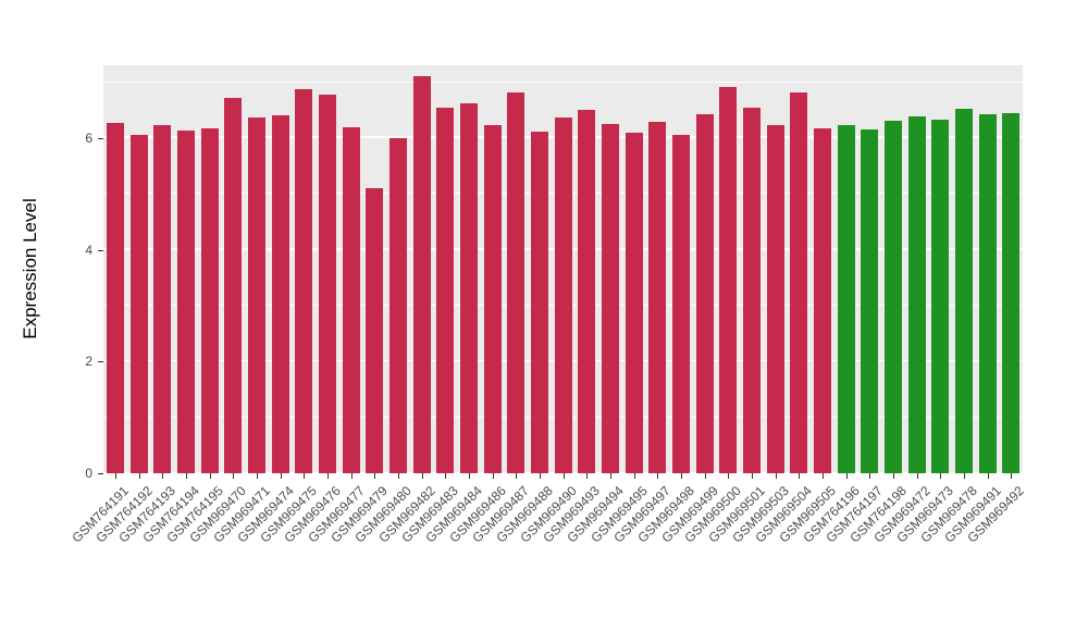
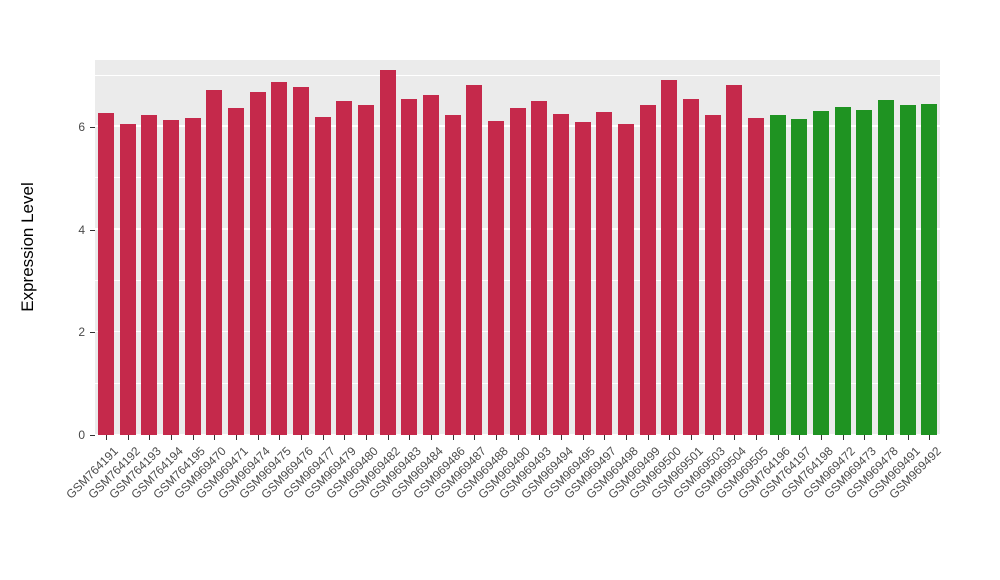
GSM969474: 6.4 -> 6.7
GSM969479: 5.1 -> 6.5
GSM969480: 6.0 -> 6.4
